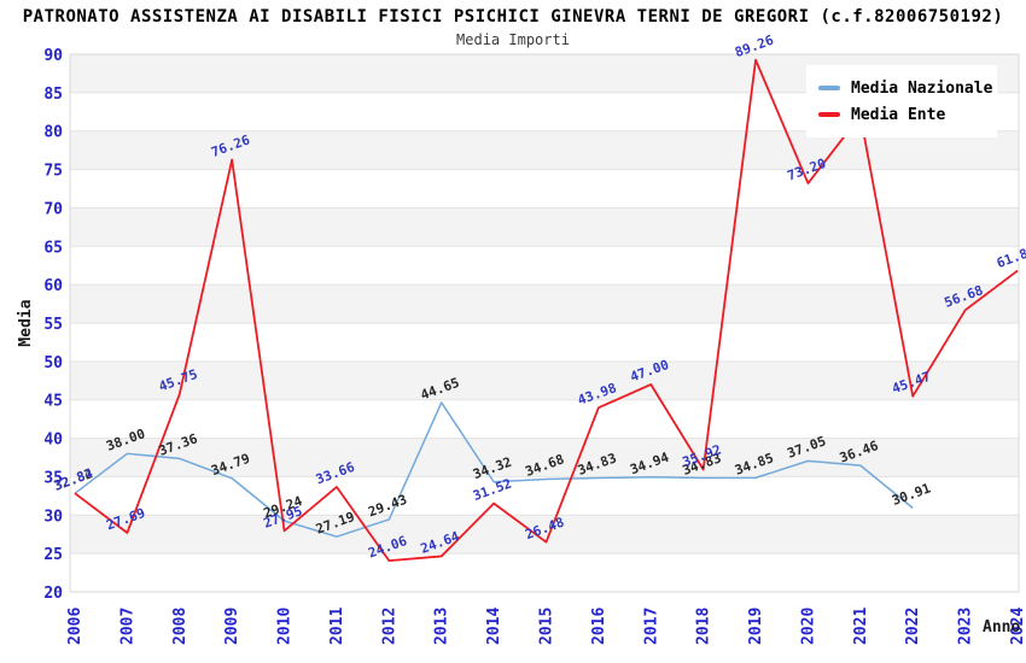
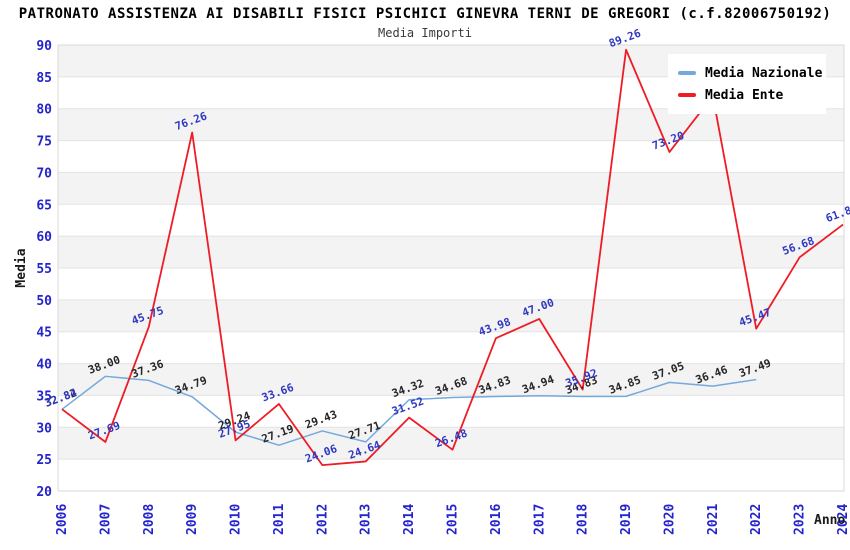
Media Nazionale/2013: 44.65 -> 27.71
Media Nazionale/2022: 30.91 -> 37.49
